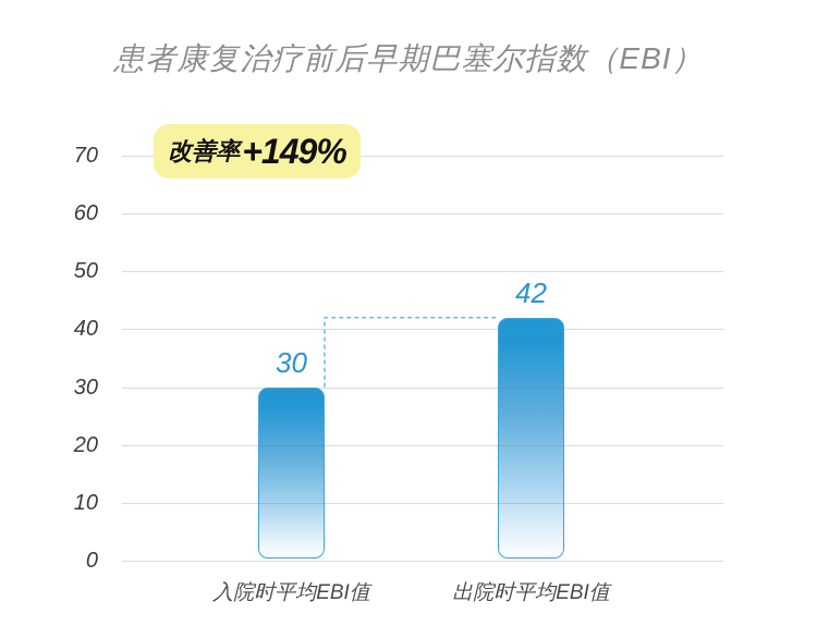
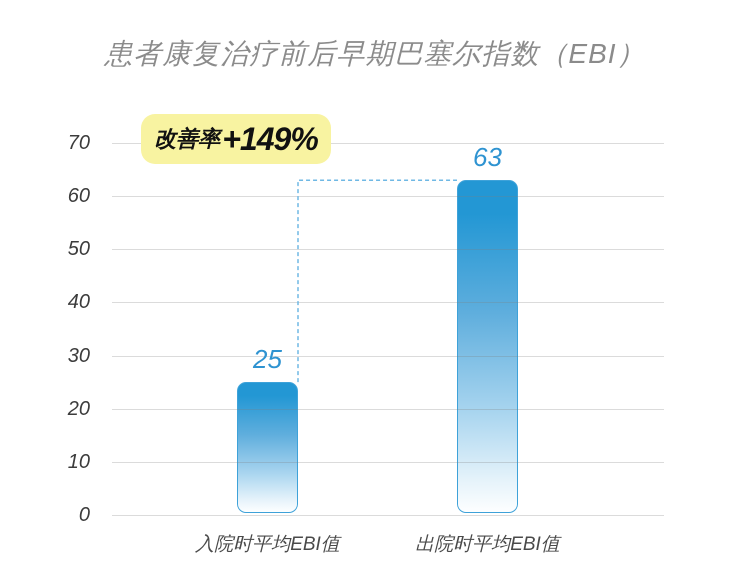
入院时平均EBI值: 30 -> 25
出院时平均EBI值: 42 -> 63
